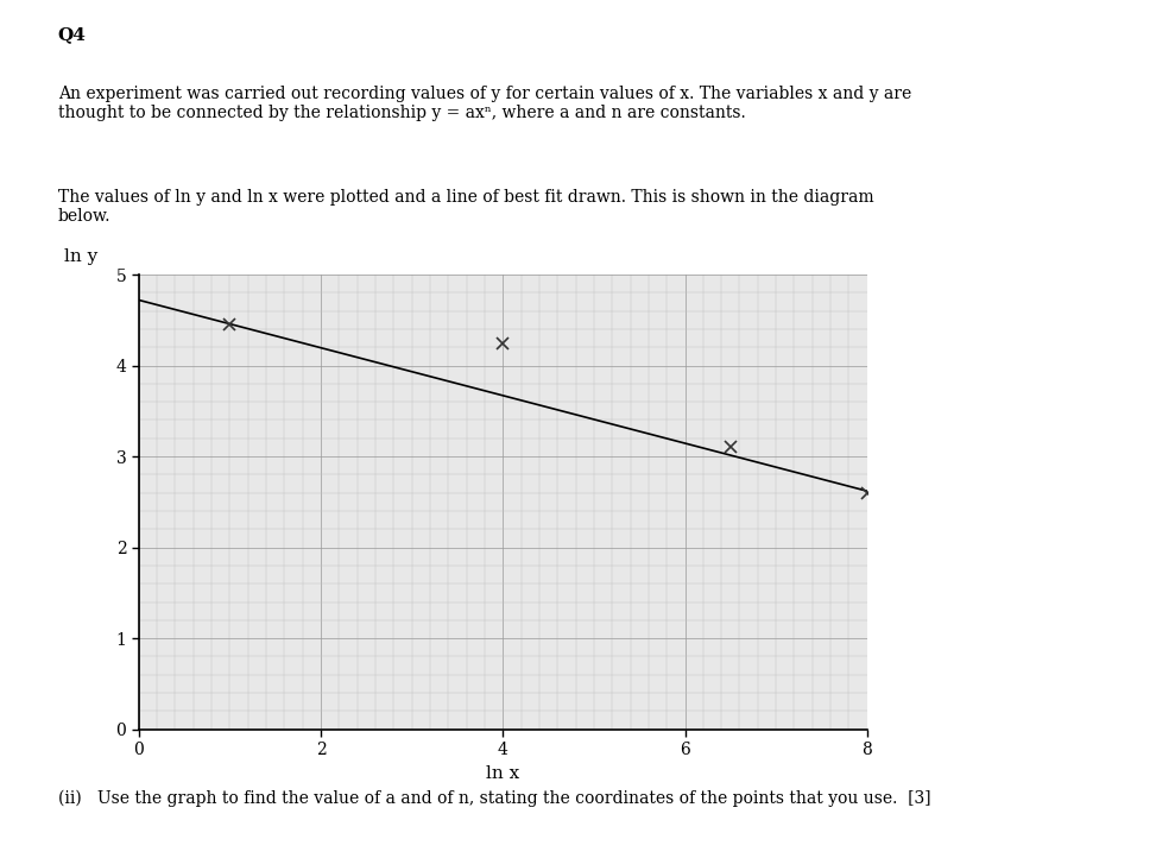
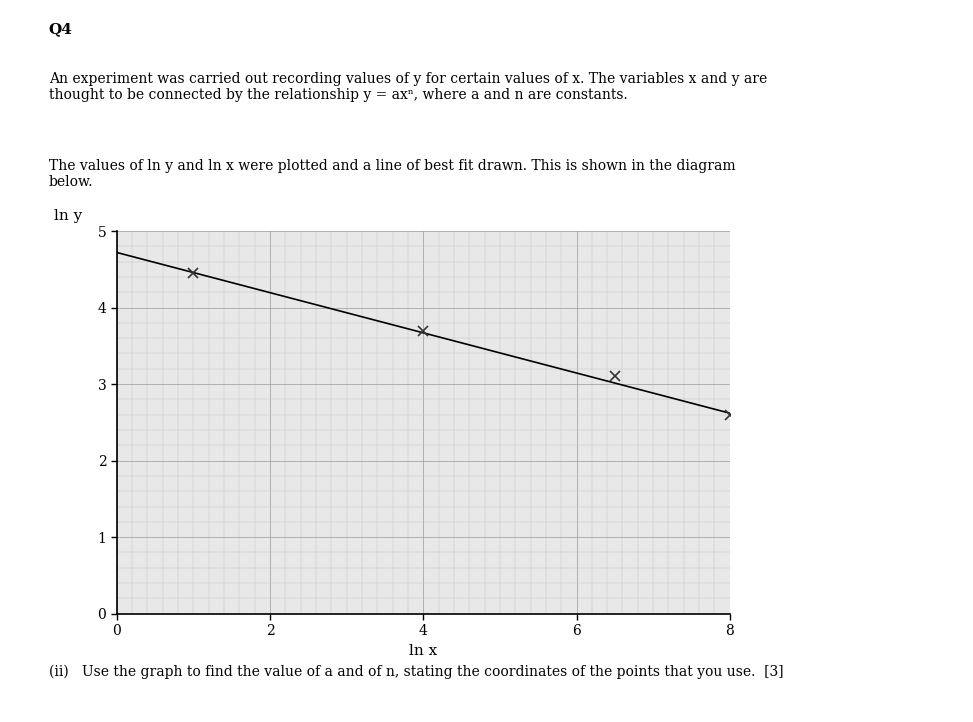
4: 4.24 -> 3.70
